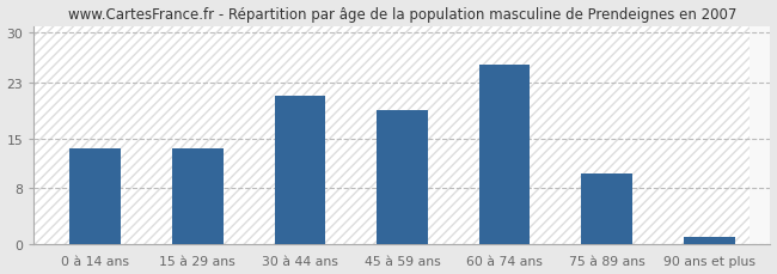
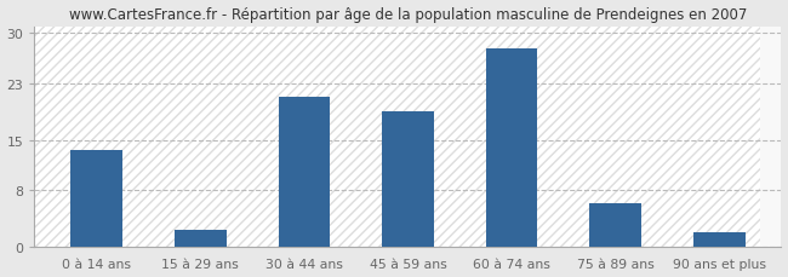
15 à 29 ans: 13.5 -> 2.4
60 à 74 ans: 25.5 -> 27.8
75 à 89 ans: 10.0 -> 6.0
90 ans et plus: 1.0 -> 2.0
